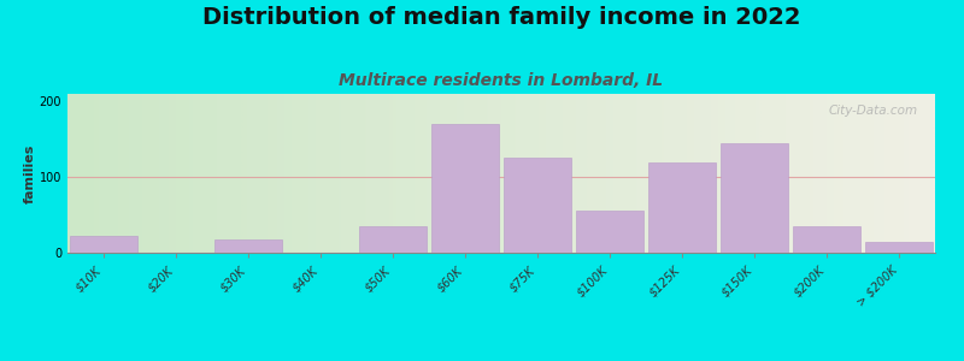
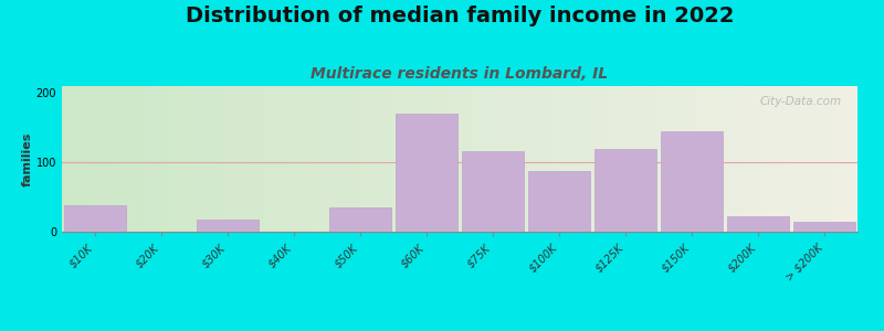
$10K: 22 -> 38
$75K: 125 -> 116
$100K: 55 -> 88
$200K: 35 -> 22
